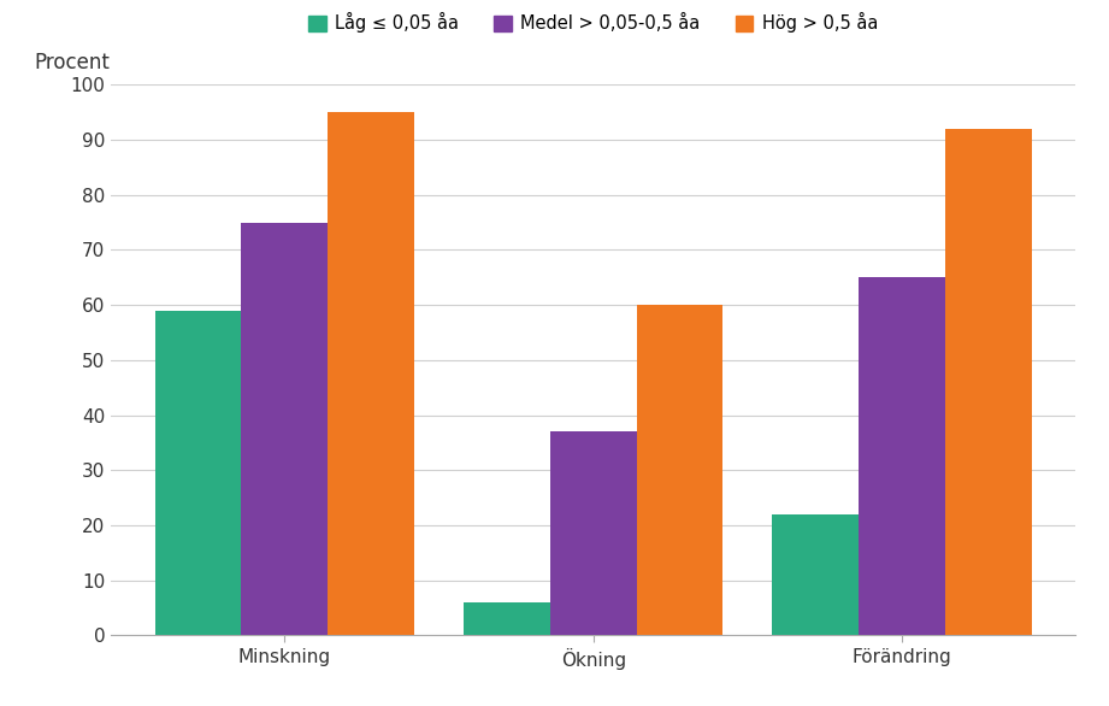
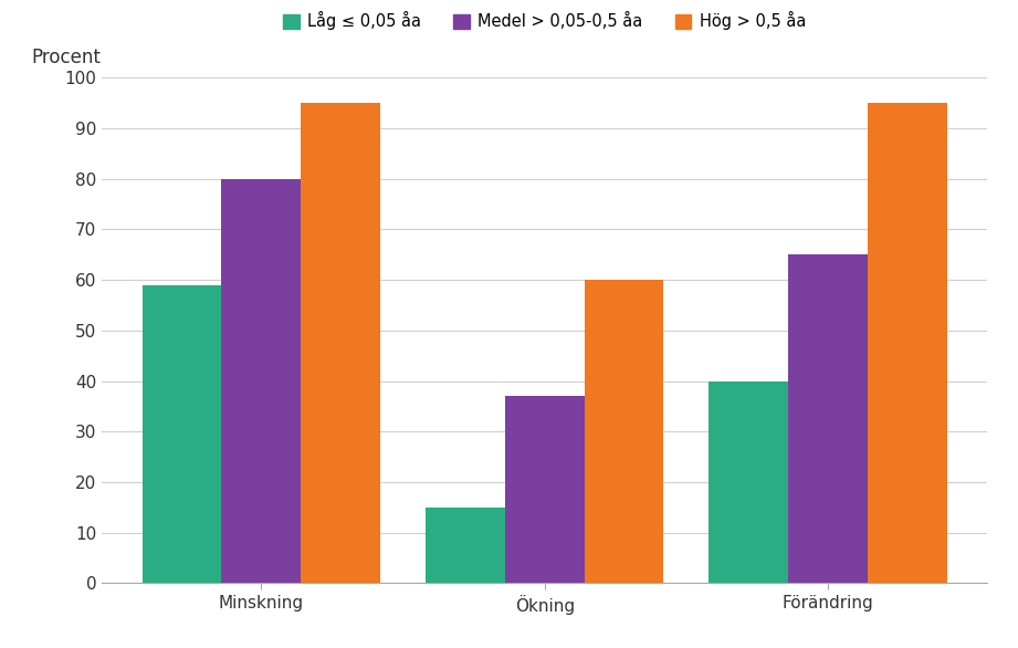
Medel > 0,05-0,5 åa/Minskning: 75 -> 80
Låg ≤ 0,05 åa/Ökning: 6 -> 15
Låg ≤ 0,05 åa/Förändring: 22 -> 40
Hög > 0,5 åa/Förändring: 92 -> 95
